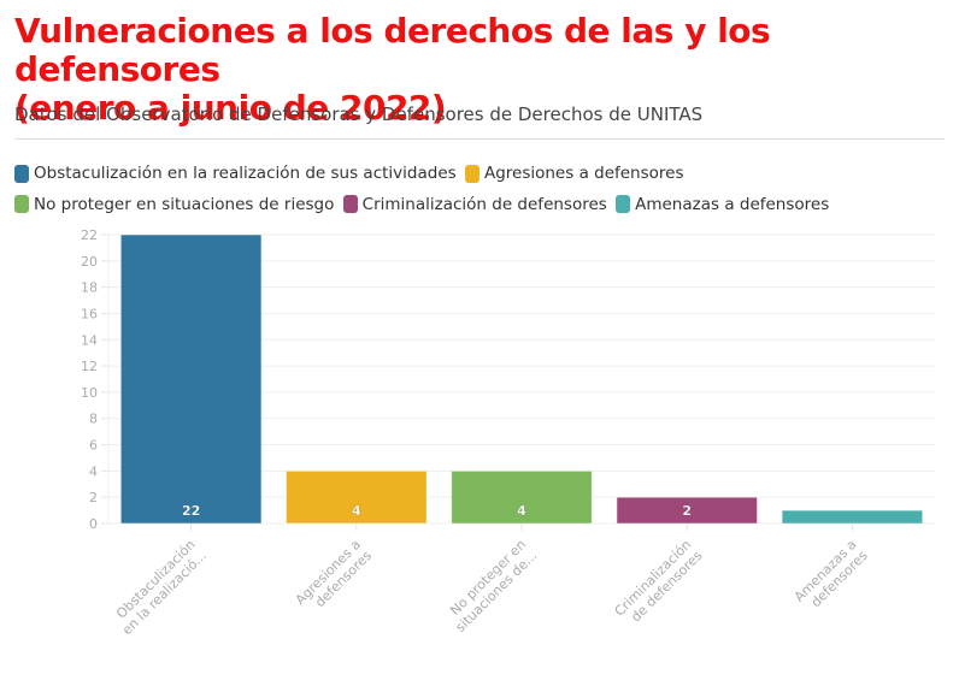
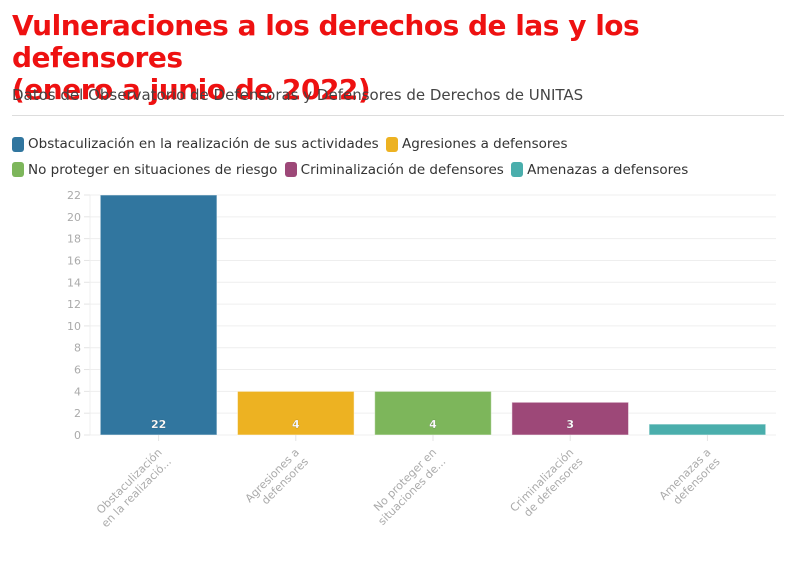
Criminalización de defensores: 2 -> 3
